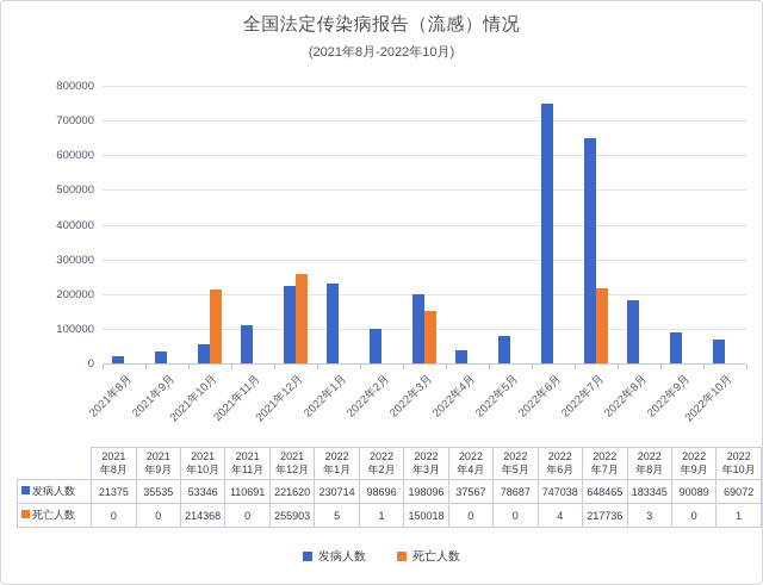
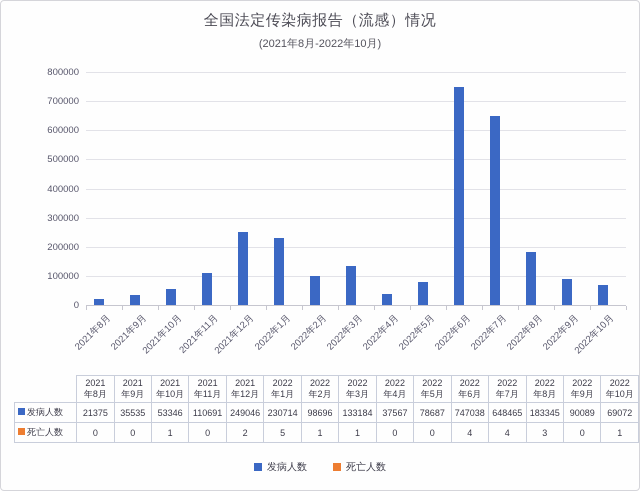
死亡人数/2021年10月: 214368 -> 1
发病人数/2021年12月: 221620 -> 249046
死亡人数/2021年12月: 255903 -> 2
发病人数/2022年3月: 198096 -> 133184
死亡人数/2022年3月: 150018 -> 1
死亡人数/2022年7月: 217736 -> 4
